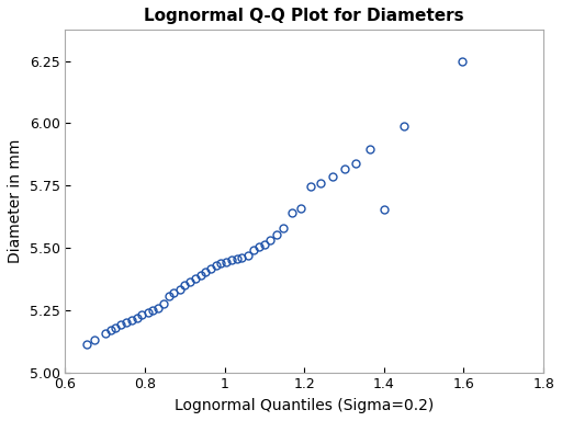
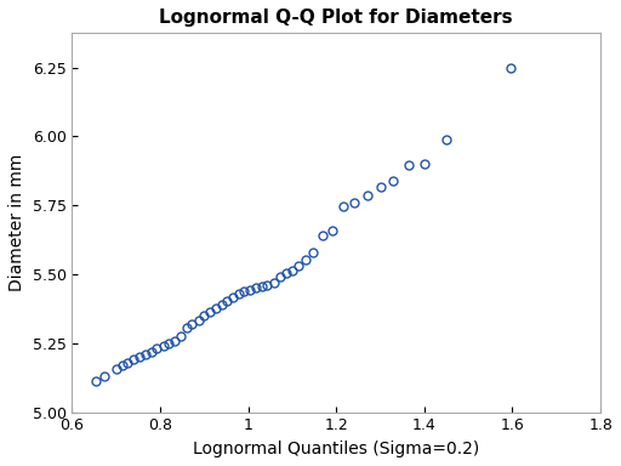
1.4: 5.655 -> 5.900
